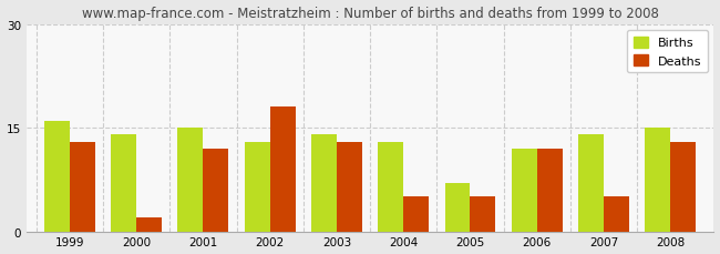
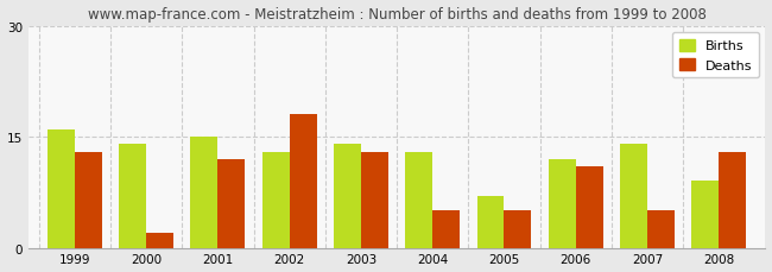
Deaths/2006: 12 -> 11
Births/2008: 15 -> 9
